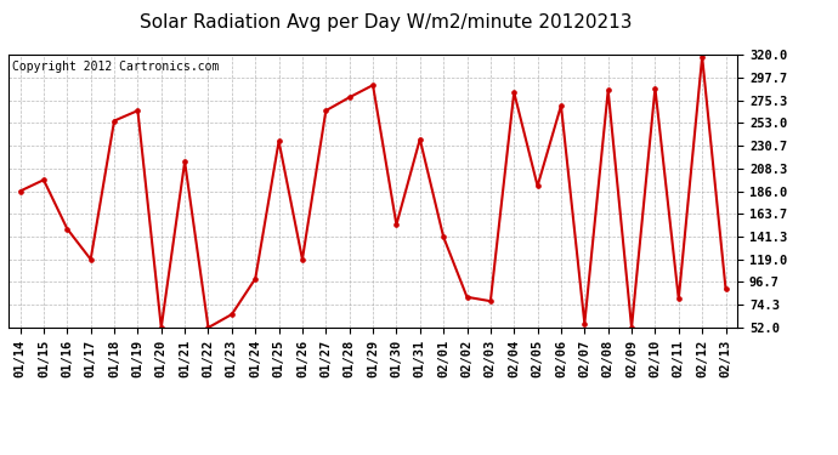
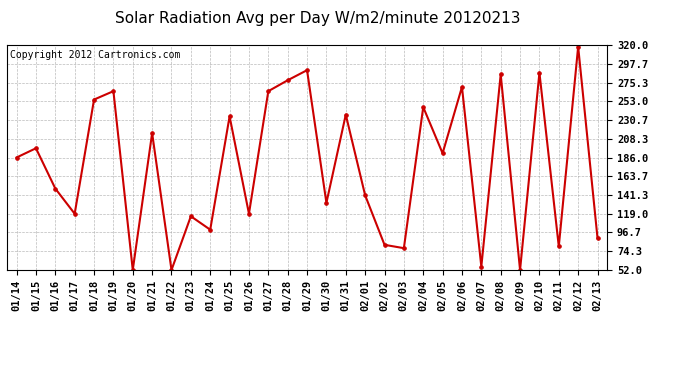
01/23: 65 -> 116
01/30: 153 -> 132
02/04: 283 -> 246
